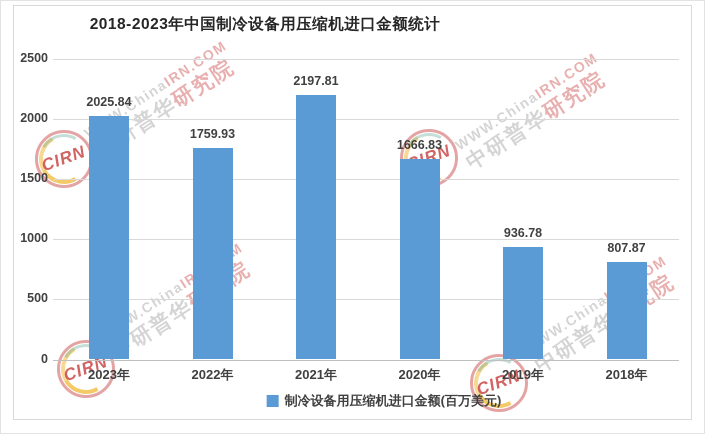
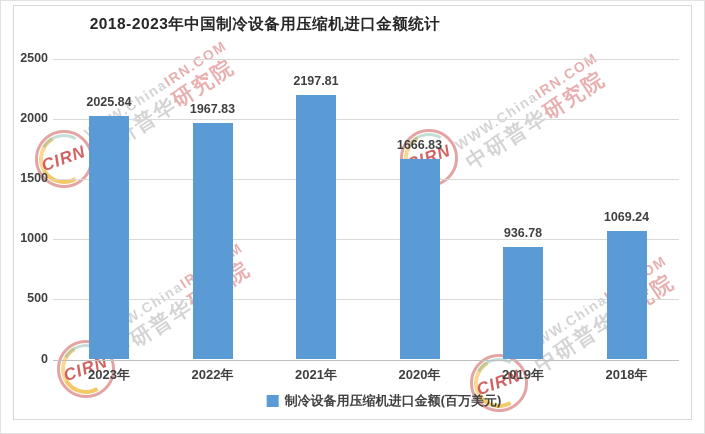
2022年: 1759.93 -> 1967.83
2018年: 807.87 -> 1069.24
